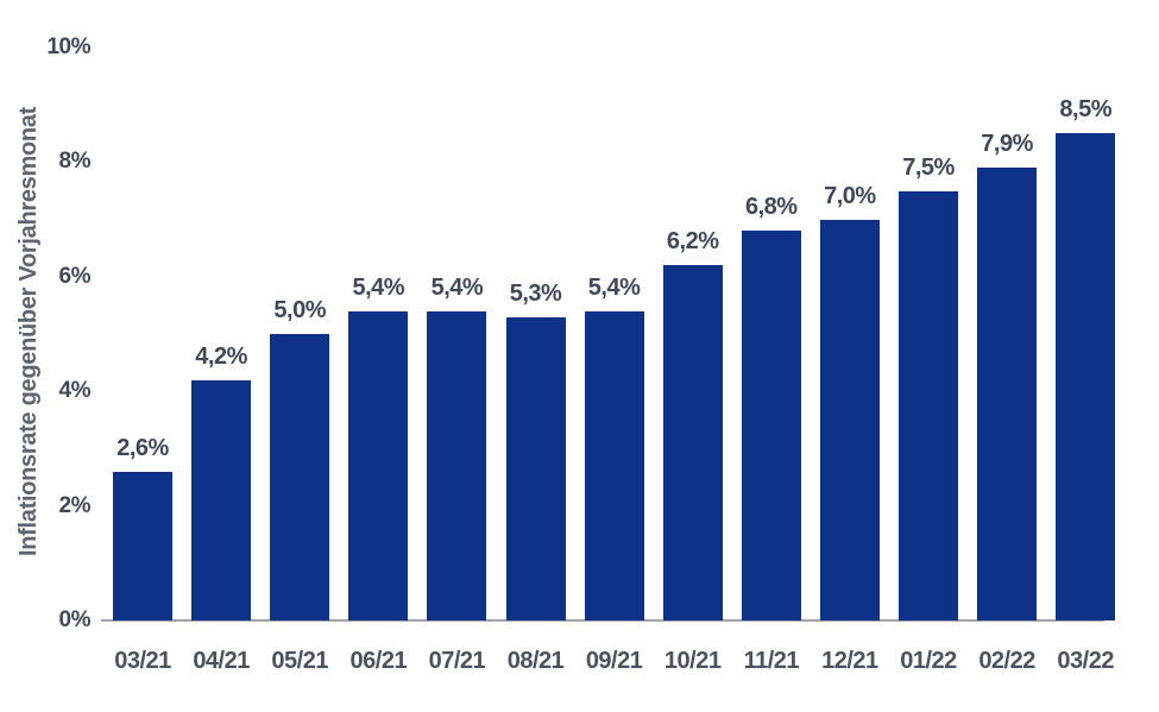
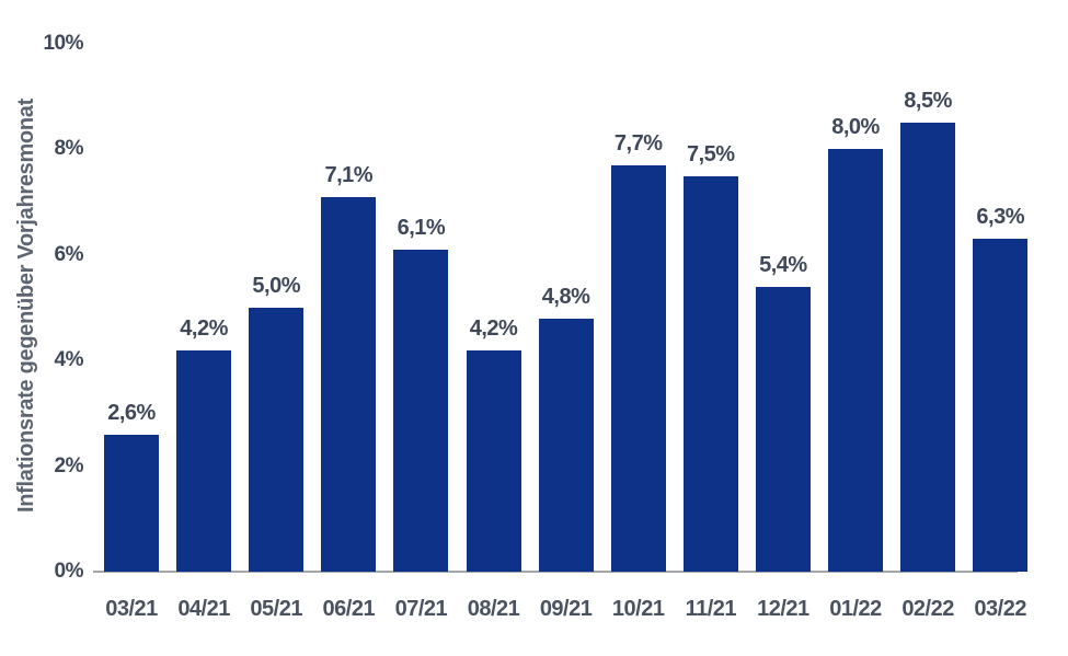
06/21: 5,4% -> 7,1%
07/21: 5,4% -> 6,1%
08/21: 5,3% -> 4,2%
09/21: 5,4% -> 4,8%
10/21: 6,2% -> 7,7%
11/21: 6,8% -> 7,5%
12/21: 7,0% -> 5,4%
01/22: 7,5% -> 8,0%
02/22: 7,9% -> 8,5%
03/22: 8,5% -> 6,3%
